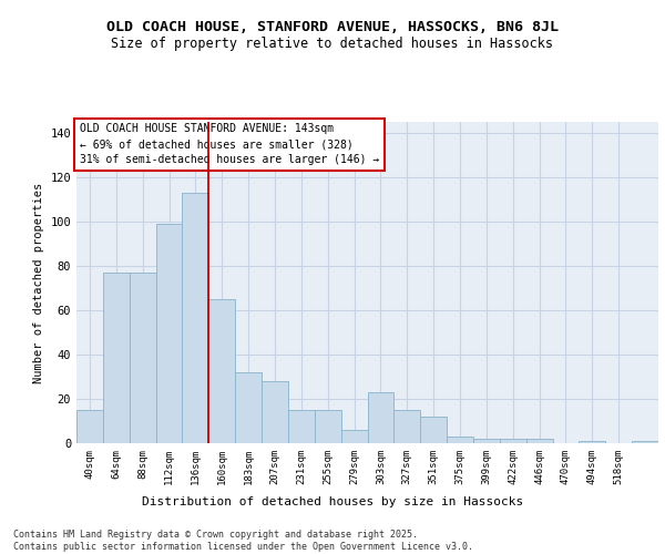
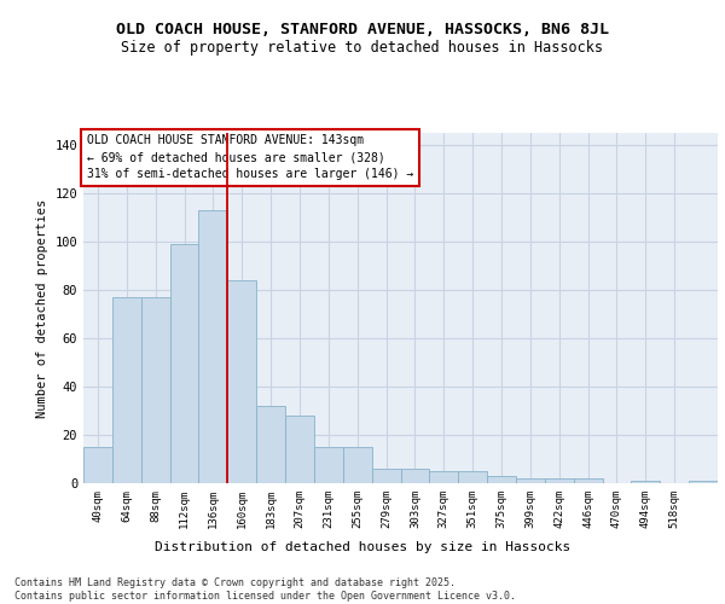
160sqm: 65 -> 84
303sqm: 23 -> 6
327sqm: 15 -> 5
351sqm: 12 -> 5
